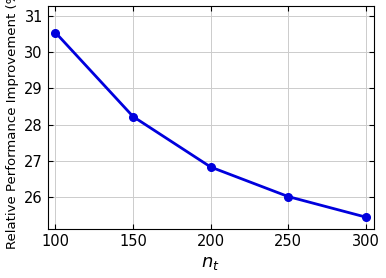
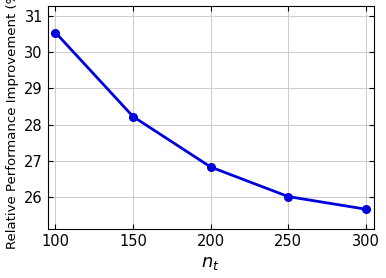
300: 25.43 -> 25.65
